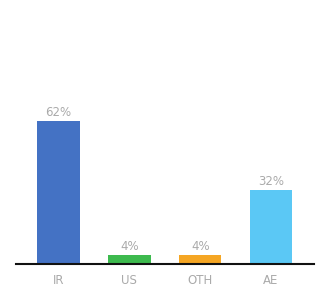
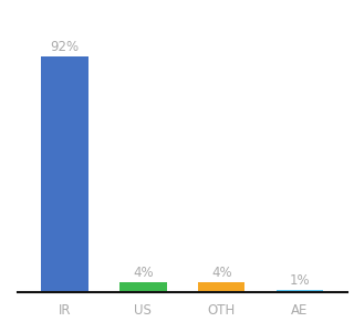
IR: 62% -> 92%
AE: 32% -> 1%
